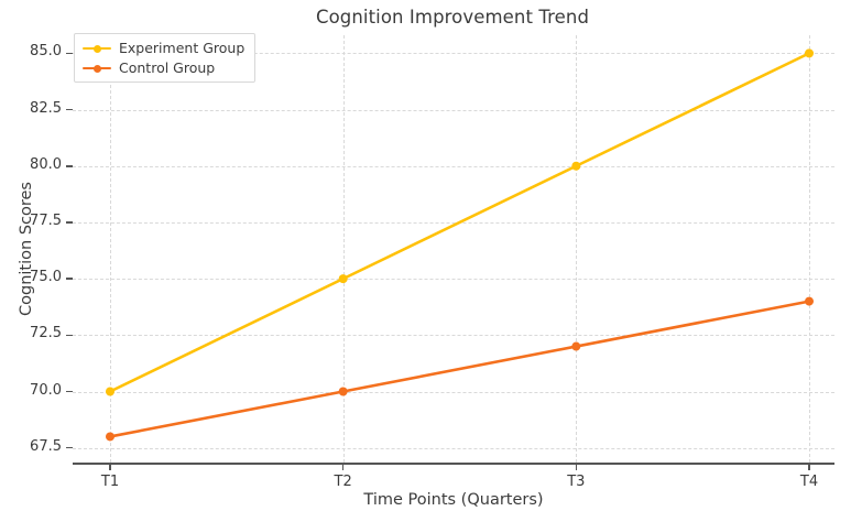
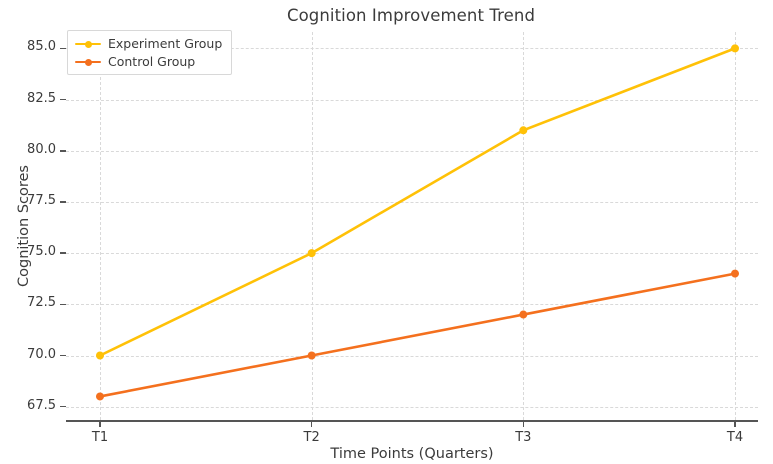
Experiment Group/T3: 80 -> 81
